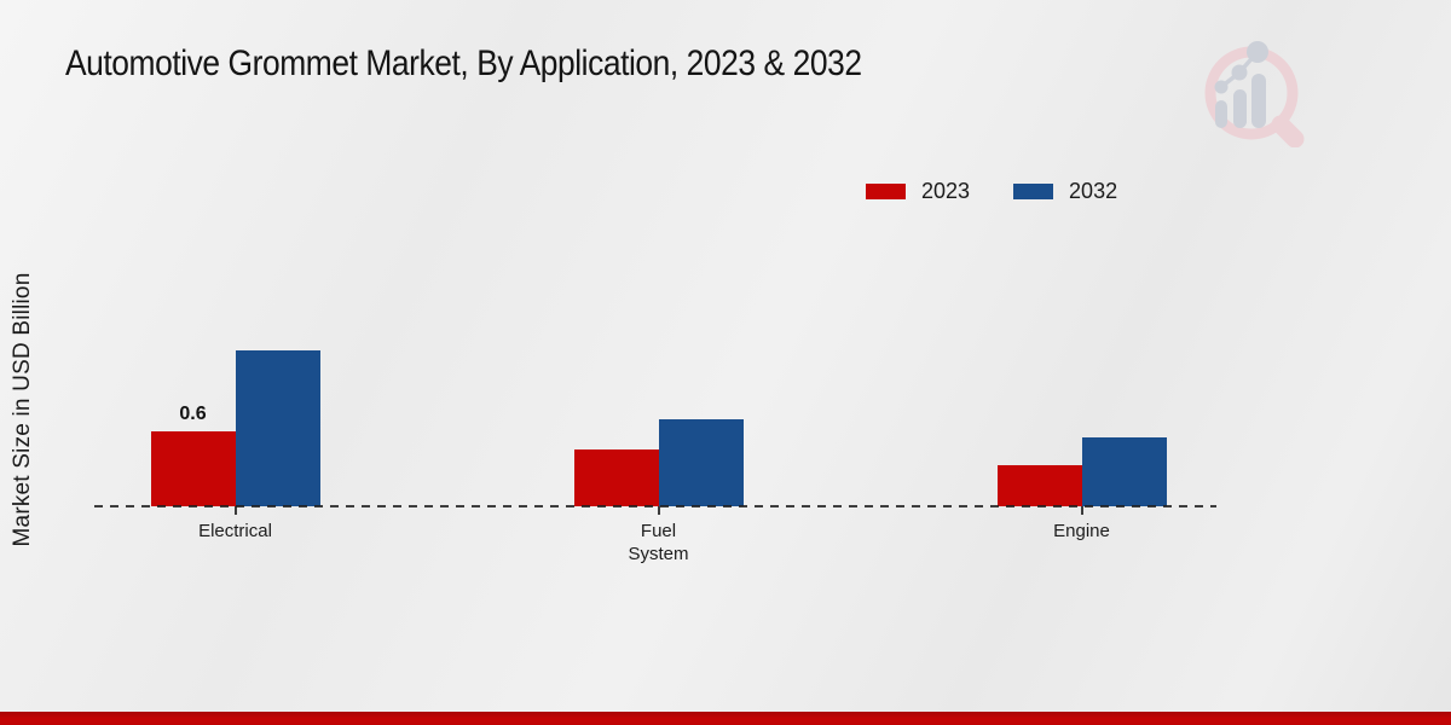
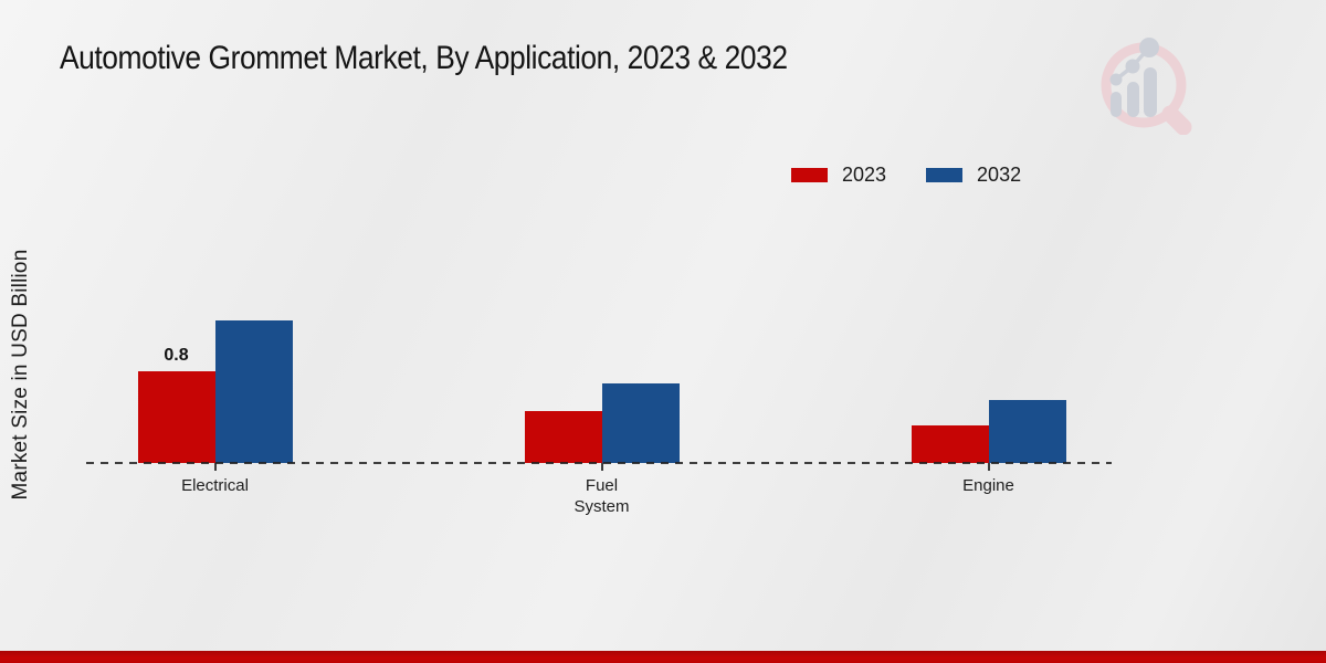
2023/Electrical: 0.6 -> 0.8
